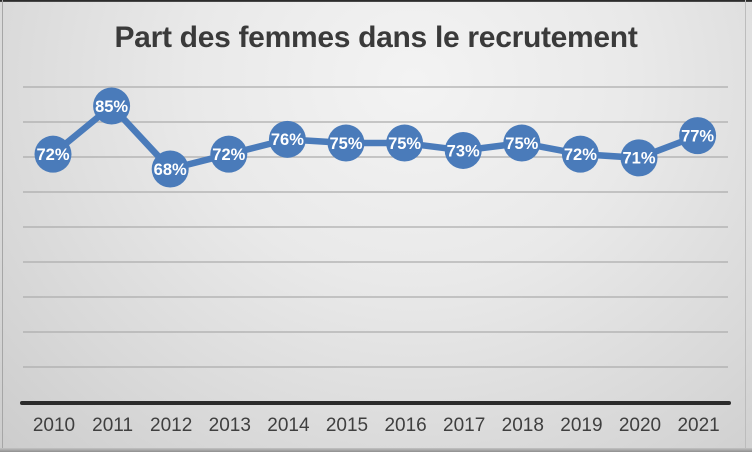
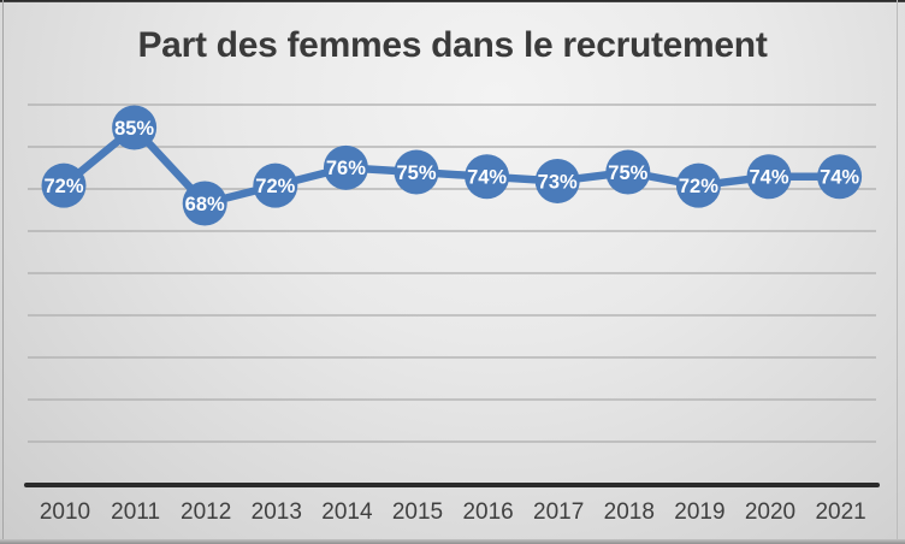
2016: 75% -> 74%
2020: 71% -> 74%
2021: 77% -> 74%
